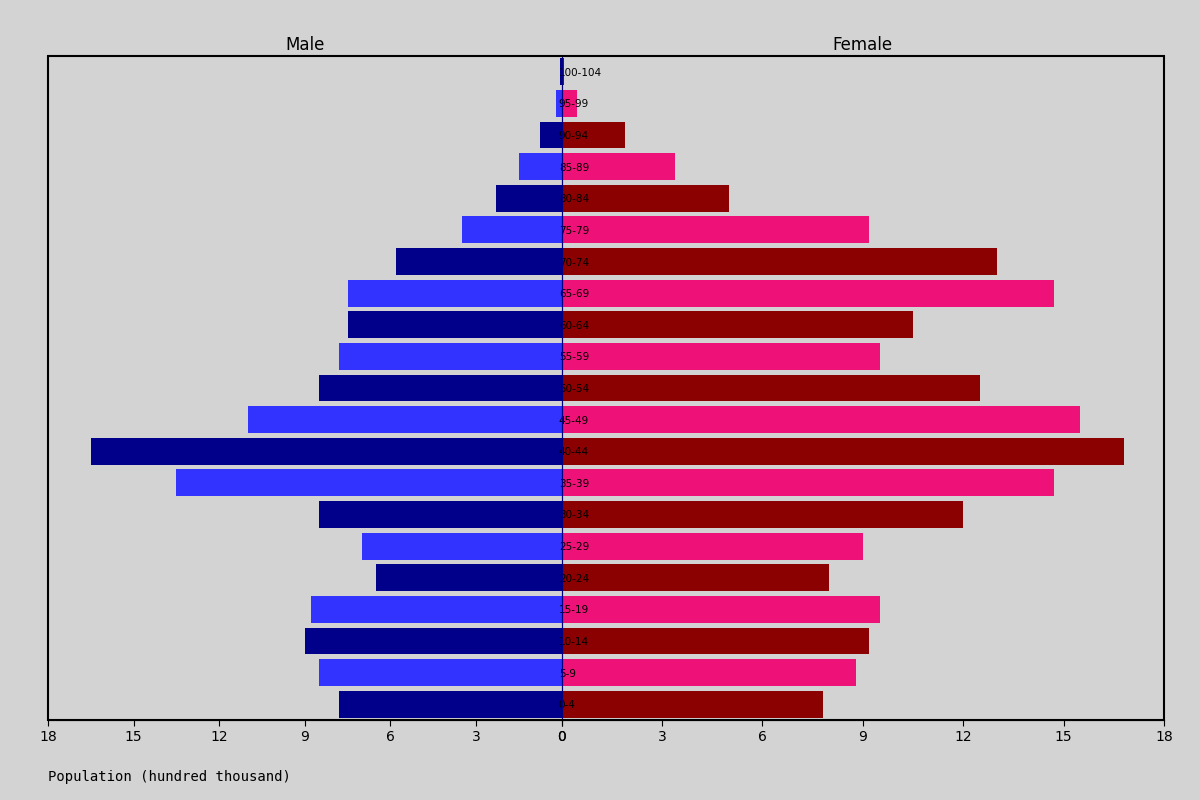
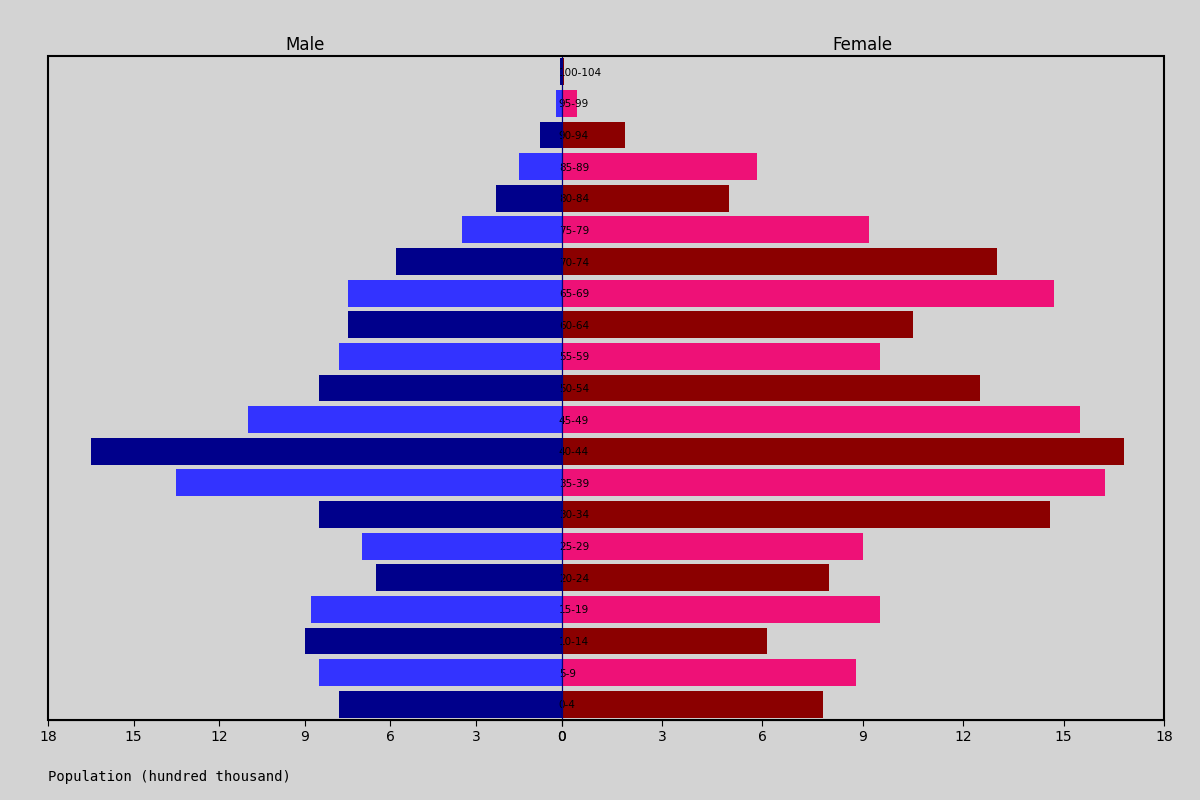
Female/85-89: 3.40 -> 5.85
Female/35-39: 14.70 -> 16.25
Female/30-34: 12.00 -> 14.60
Female/10-14: 9.20 -> 6.15
